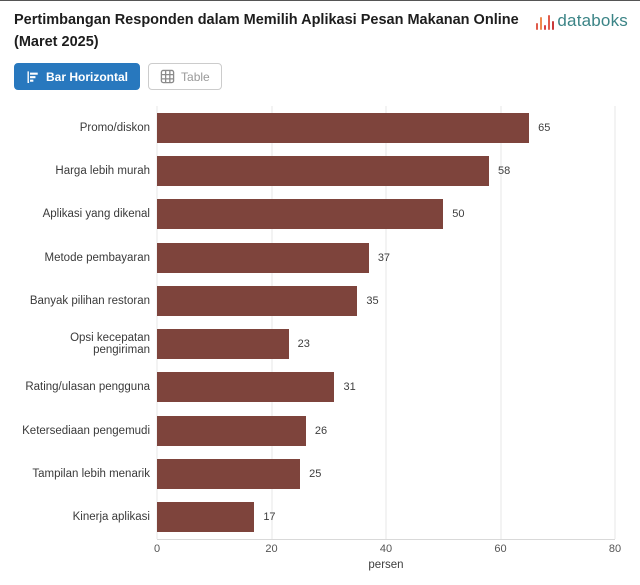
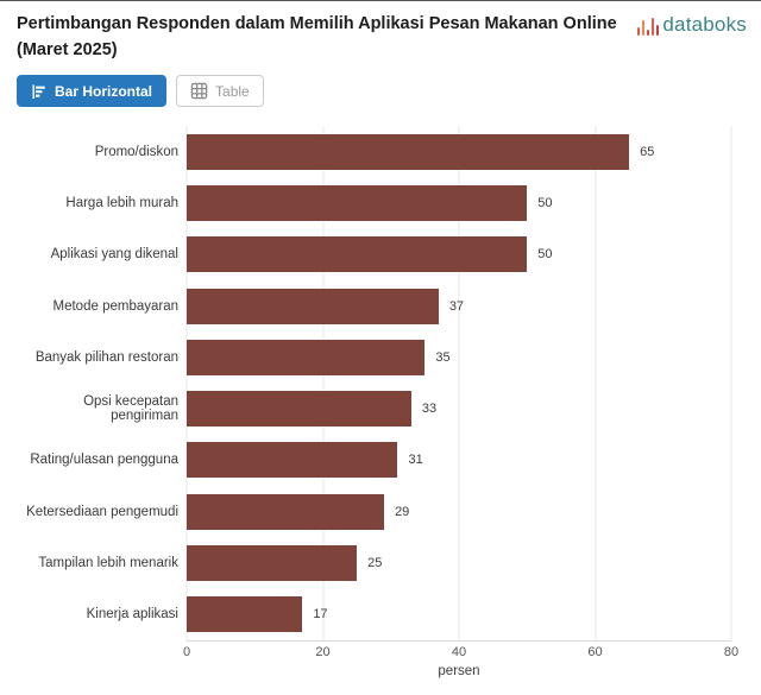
Harga lebih murah: 58 -> 50
Opsi kecepatan pengiriman: 23 -> 33
Ketersediaan pengemudi: 26 -> 29
